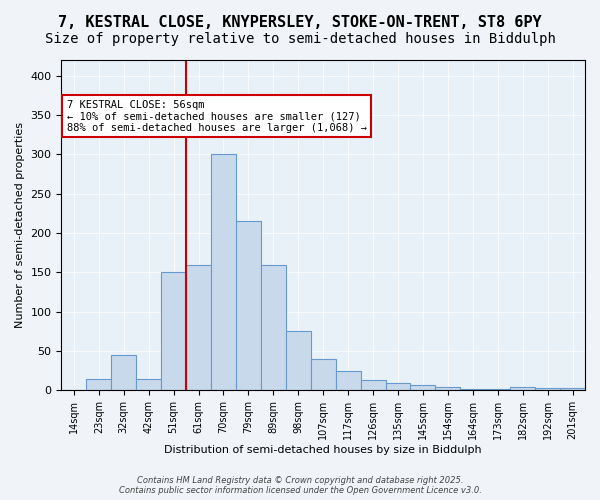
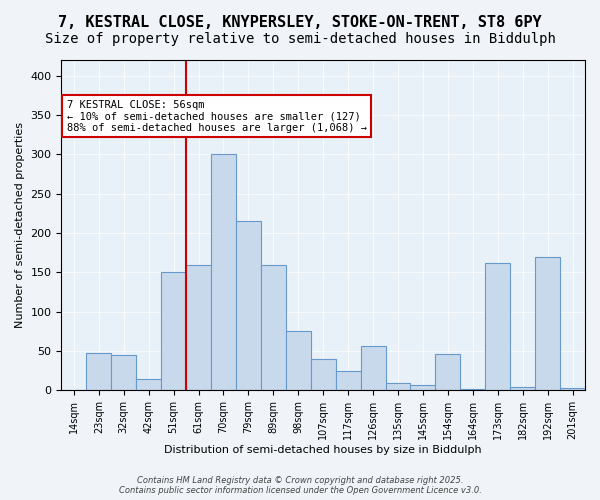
23sqm: 15 -> 48
126sqm: 13 -> 56
154sqm: 4 -> 46
173sqm: 2 -> 162
192sqm: 3 -> 170
